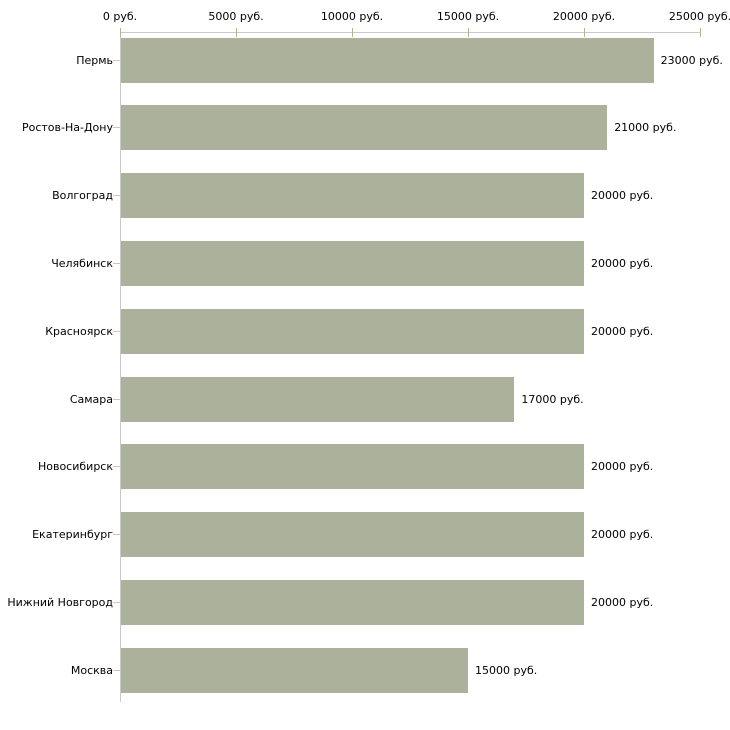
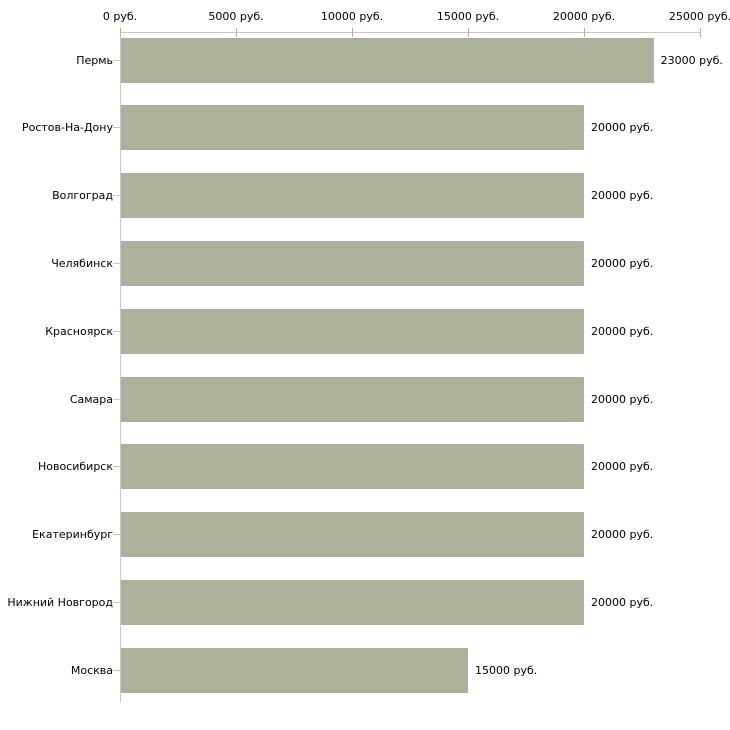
Ростов-На-Дону: 21000 -> 20000
Самара: 17000 -> 20000
